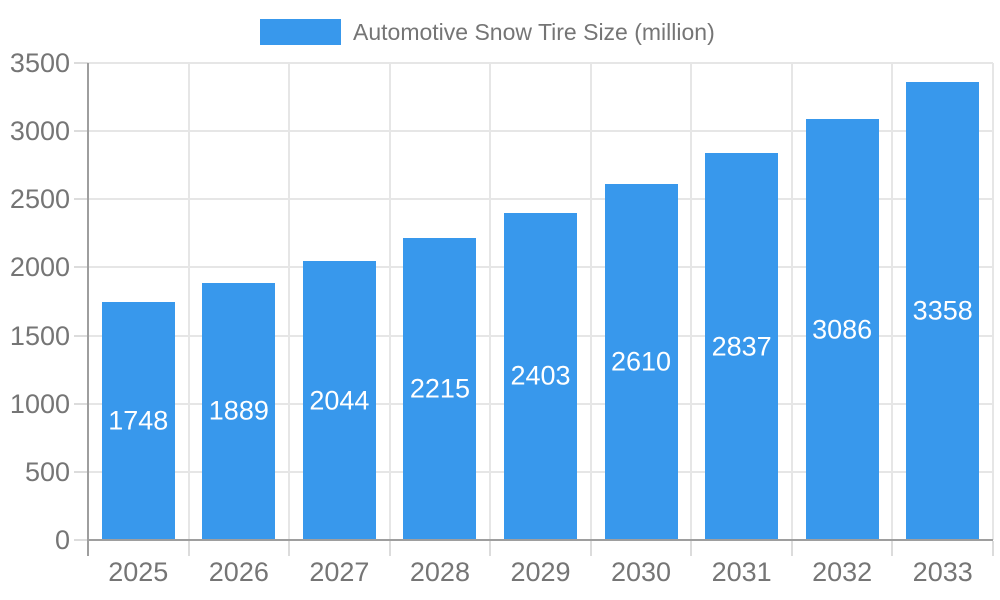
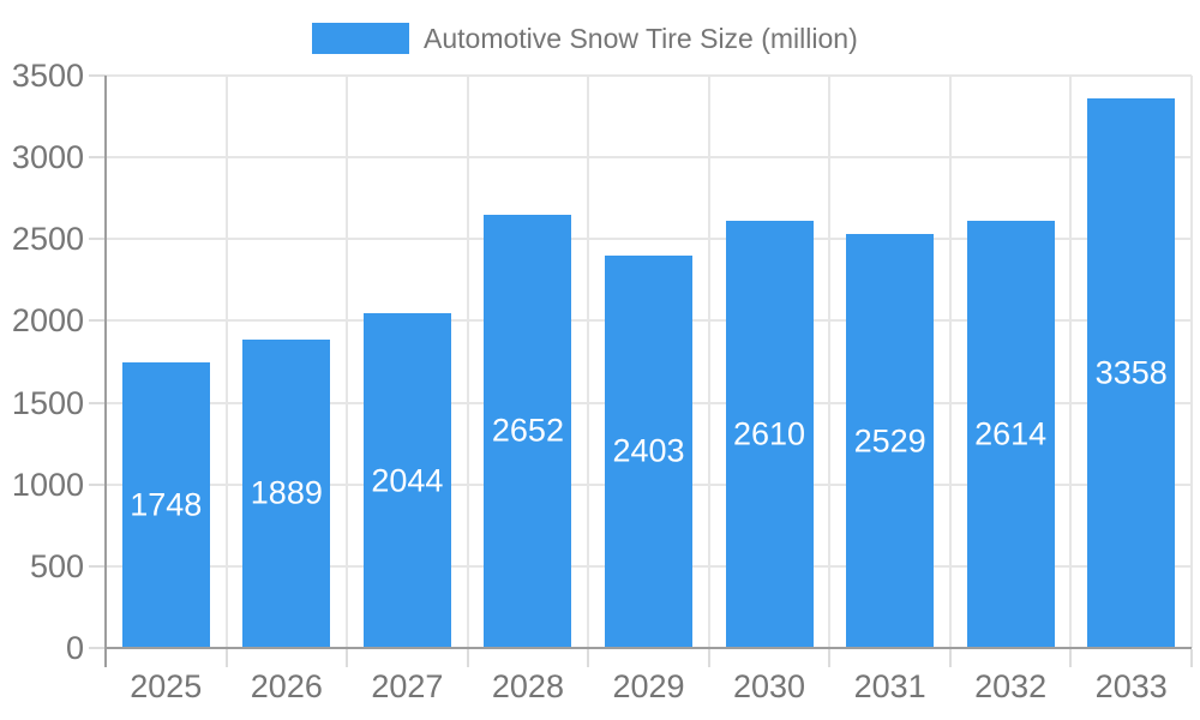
2028: 2215 -> 2652
2031: 2837 -> 2529
2032: 3086 -> 2614
